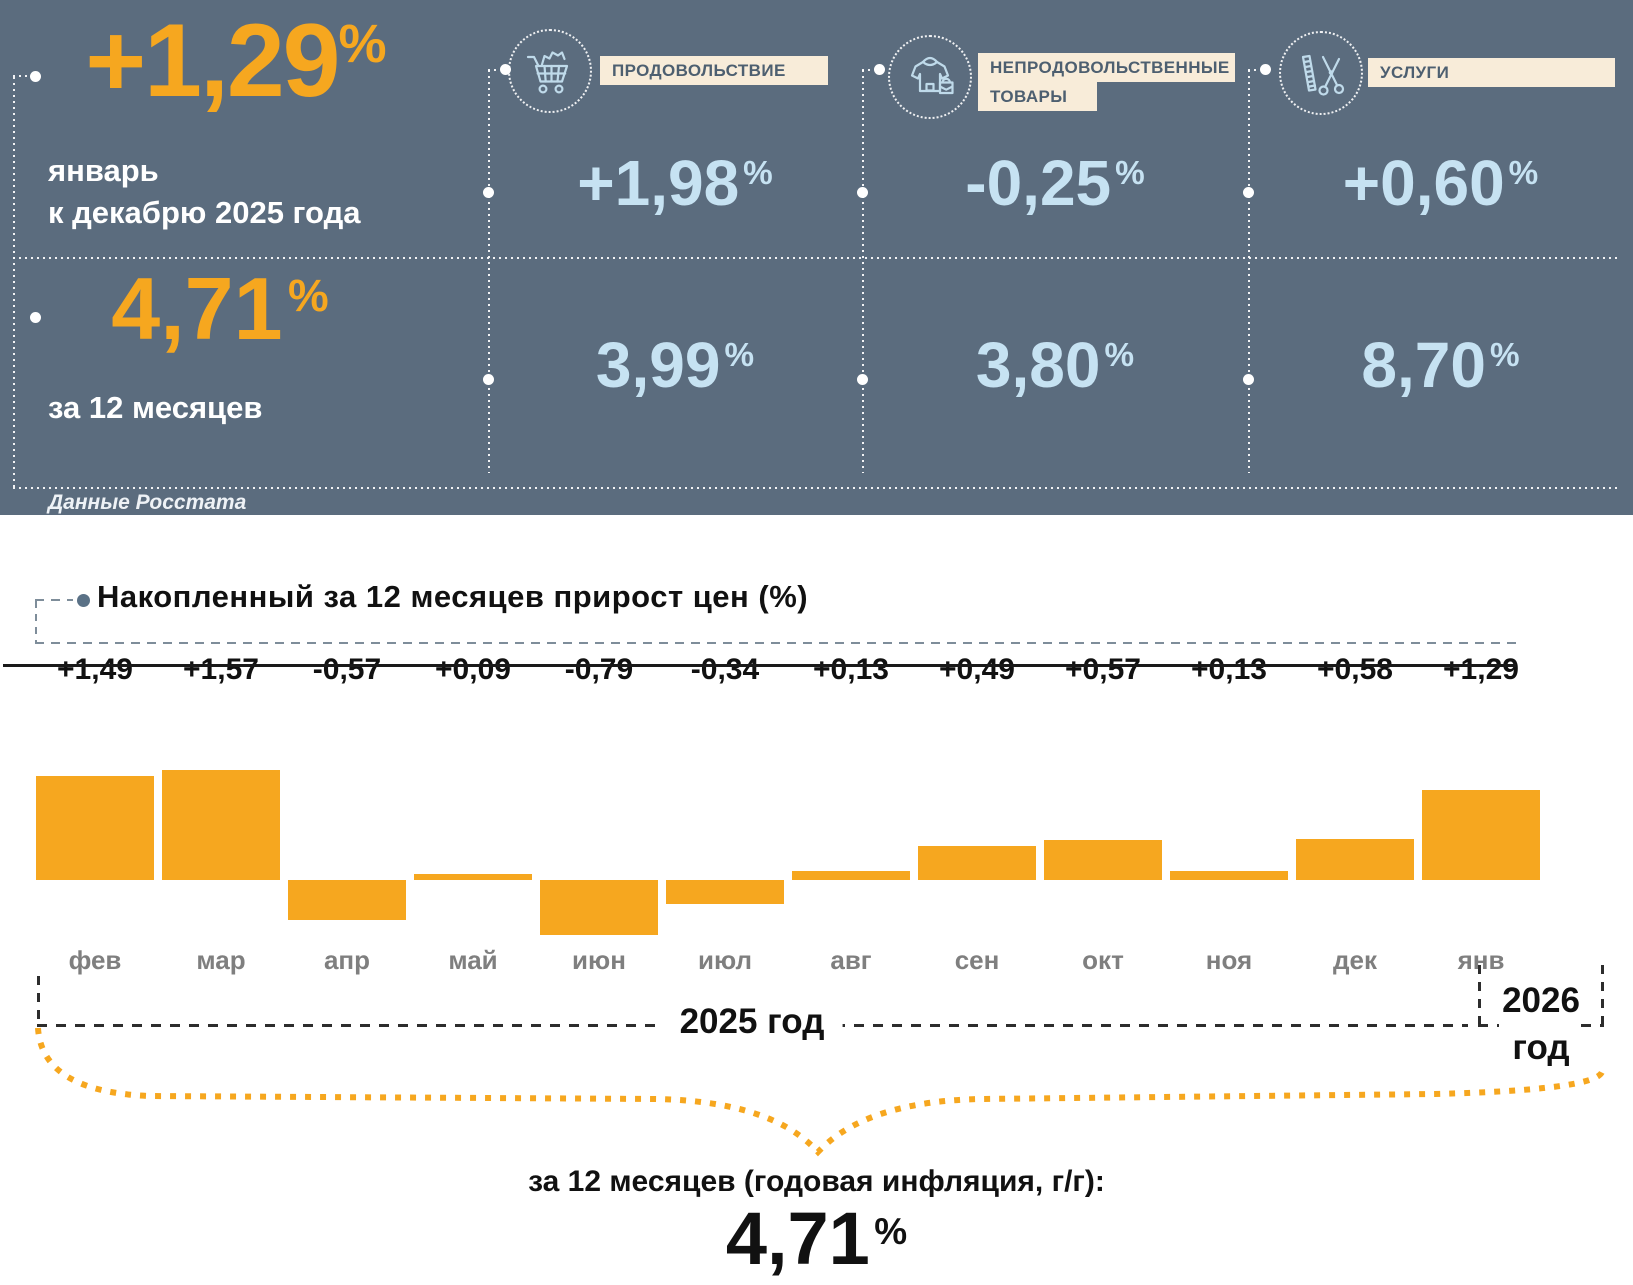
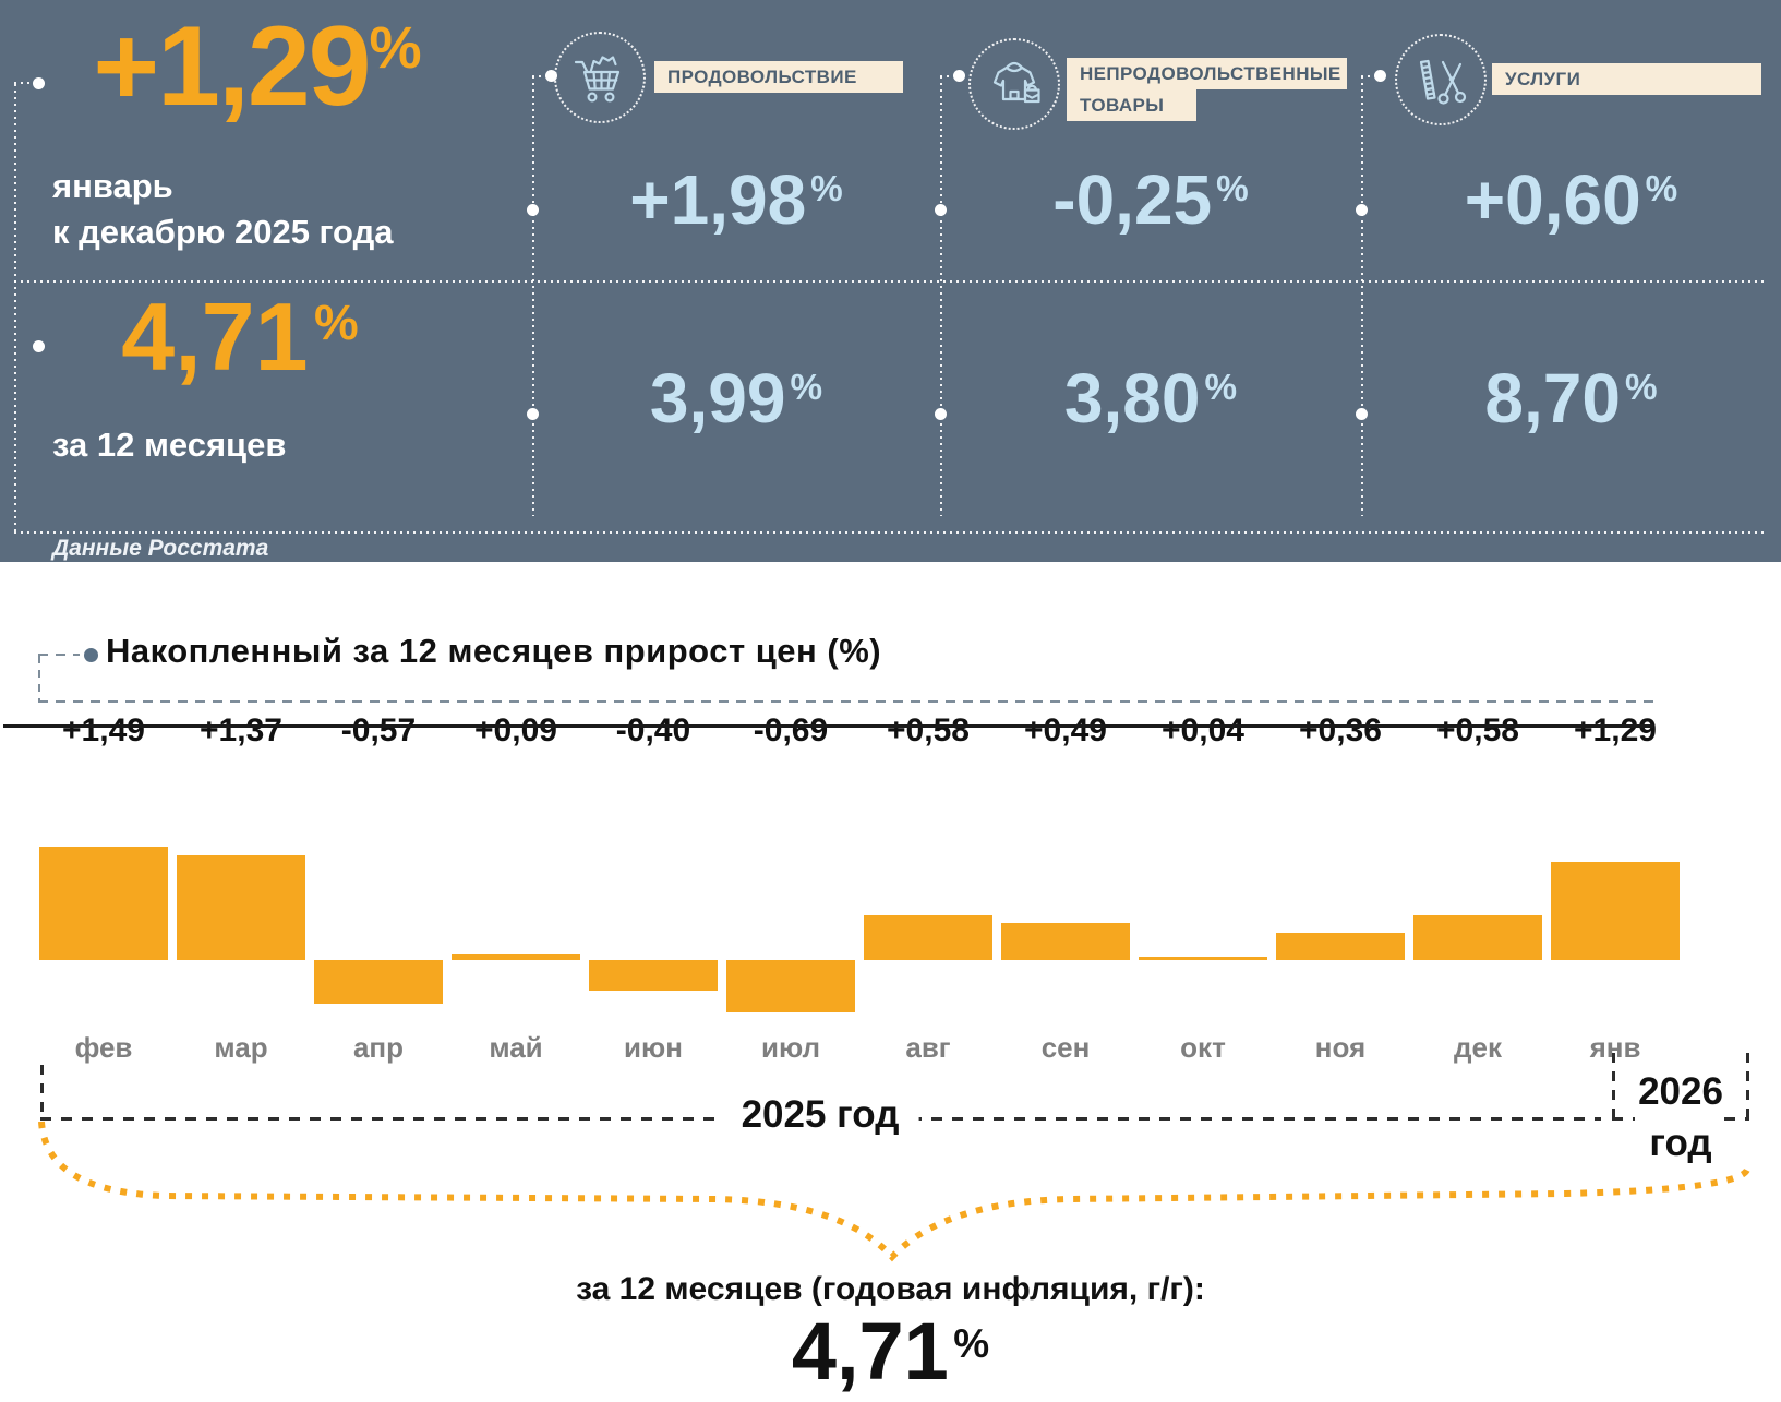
мар: +1,57 -> +1,37
июн: -0,79 -> -0,40
июл: -0,34 -> -0,69
авг: +0,13 -> +0,58
окт: +0,57 -> +0,04
ноя: +0,13 -> +0,36
